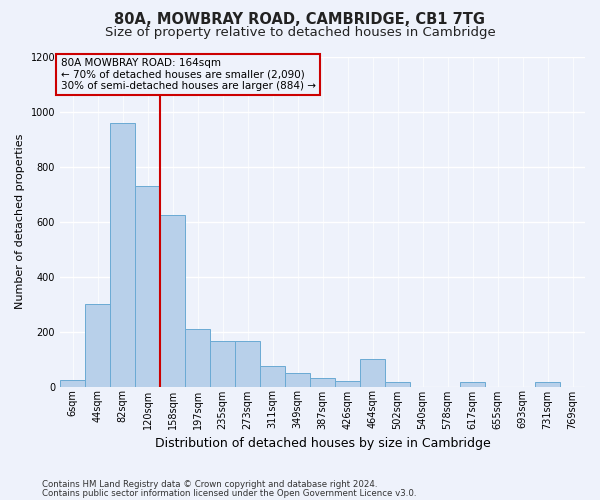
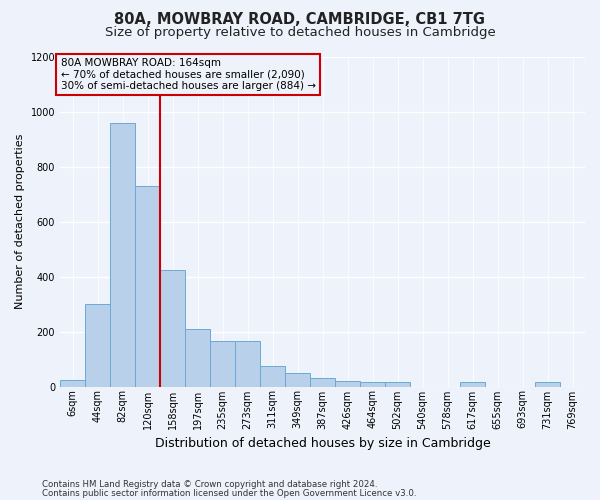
158sqm: 625 -> 425
464sqm: 100 -> 15
